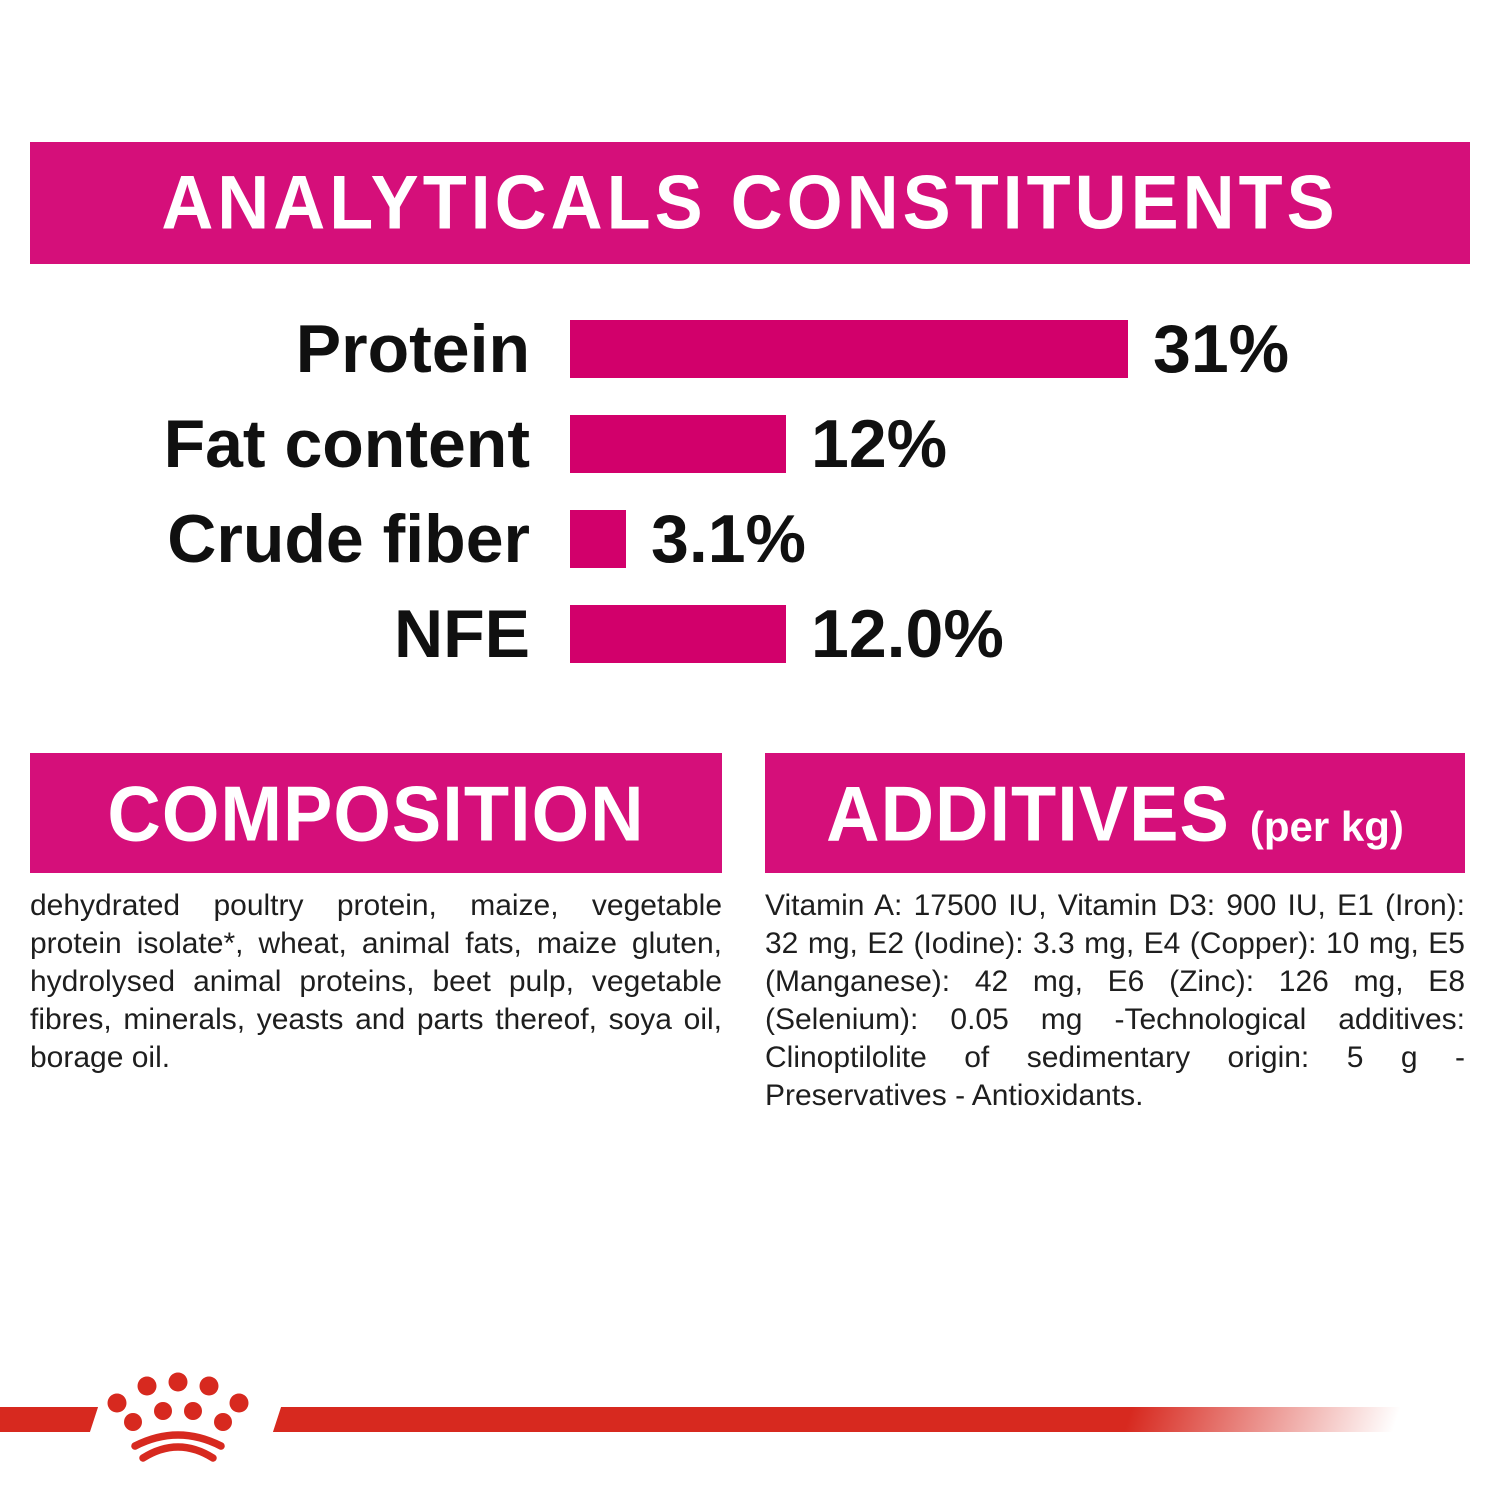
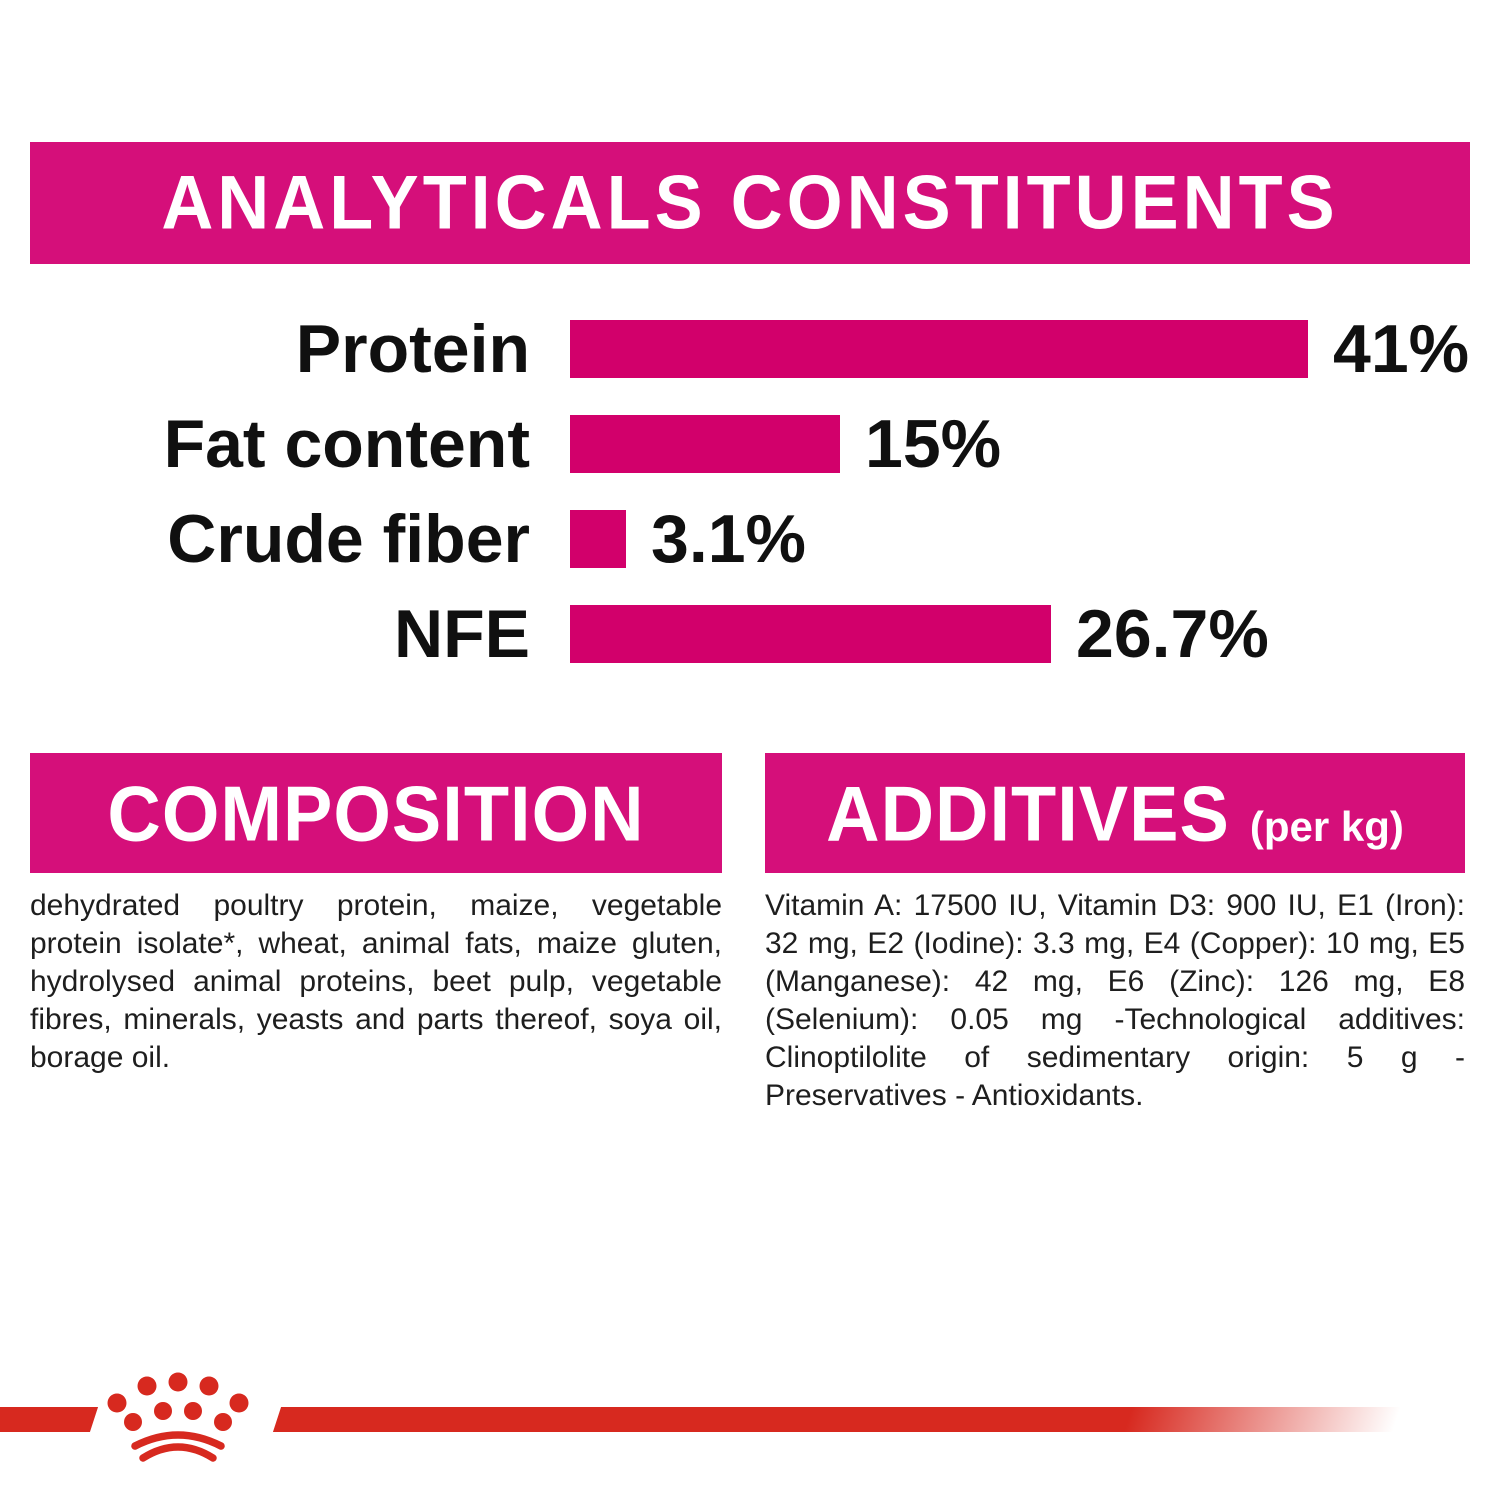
Protein: 31% -> 41%
Fat content: 12% -> 15%
NFE: 12.0% -> 26.7%
